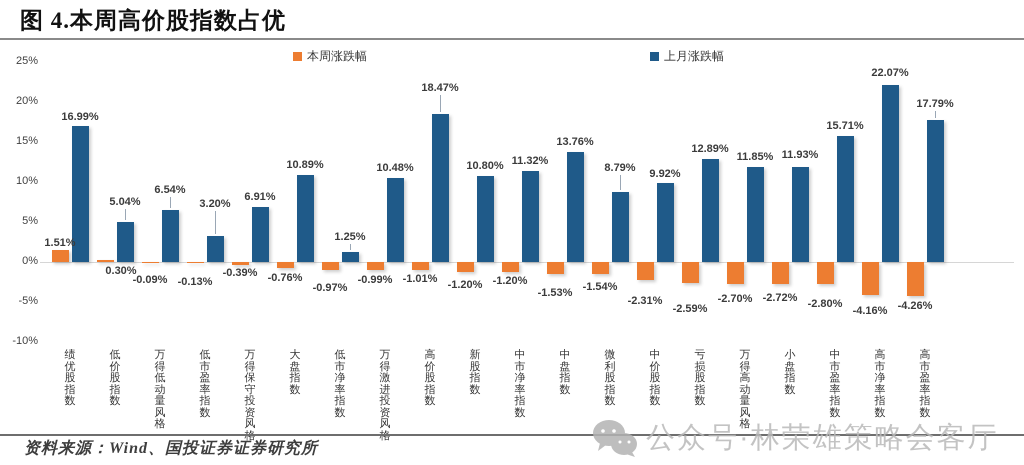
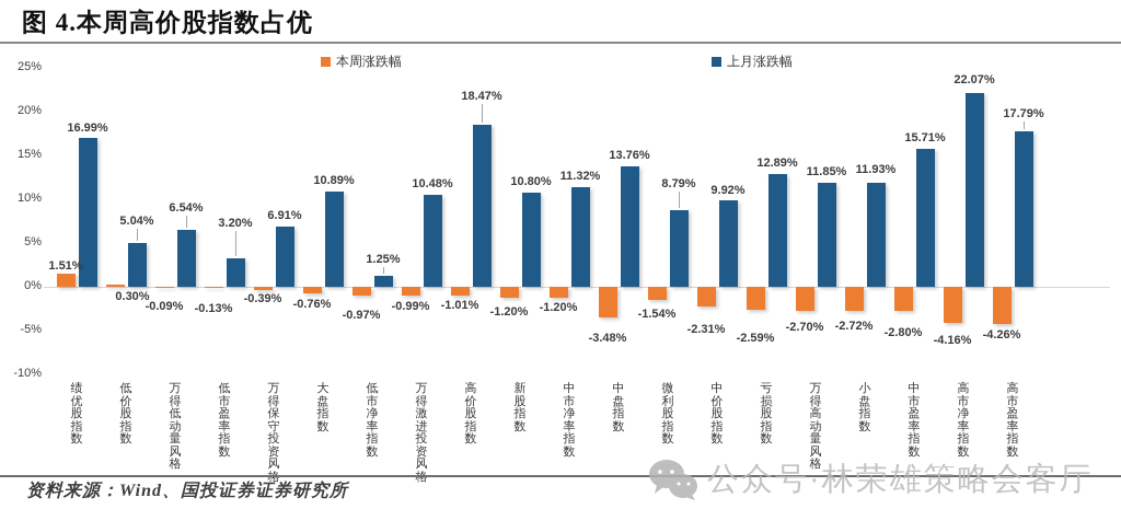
本周涨跌幅/中盘指数: -1.53% -> -3.48%
